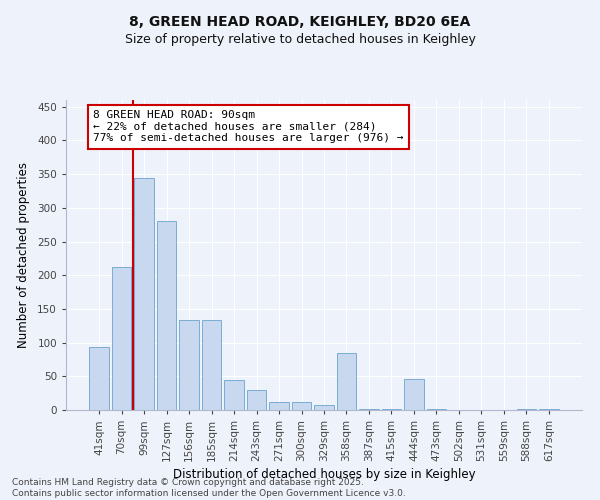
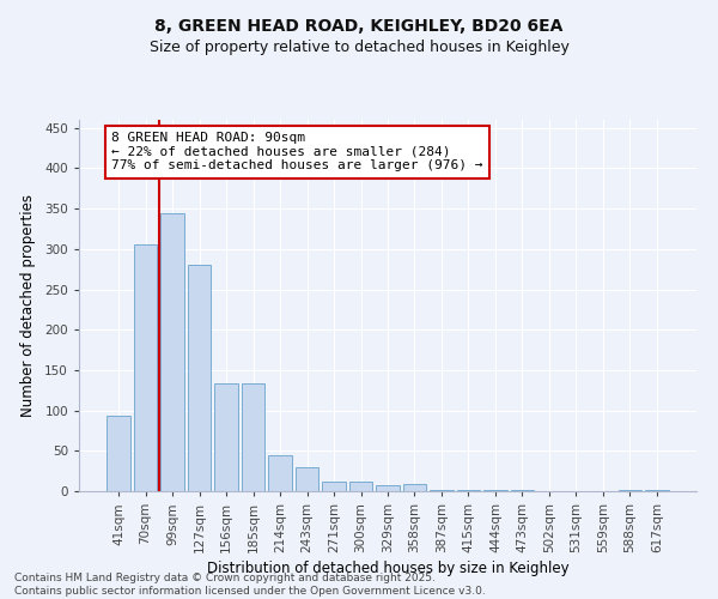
70sqm: 212 -> 305
358sqm: 84 -> 9
444sqm: 46 -> 1
